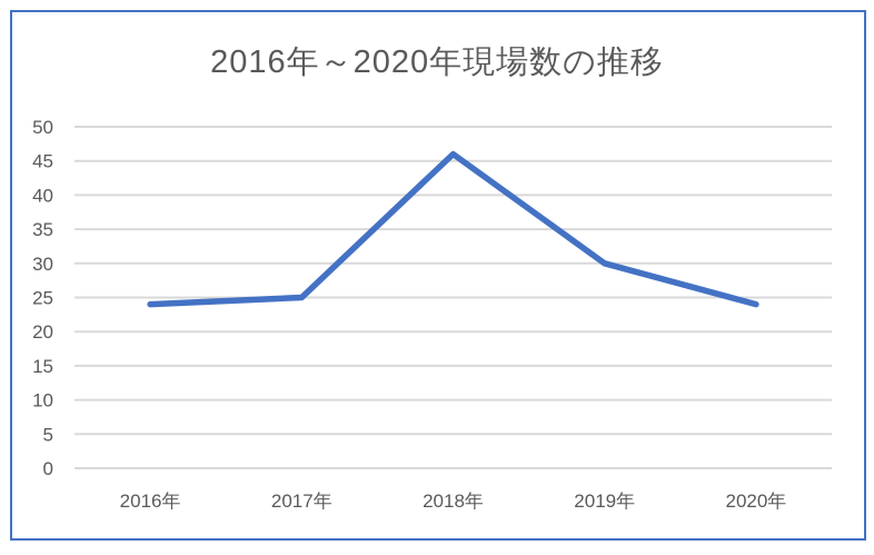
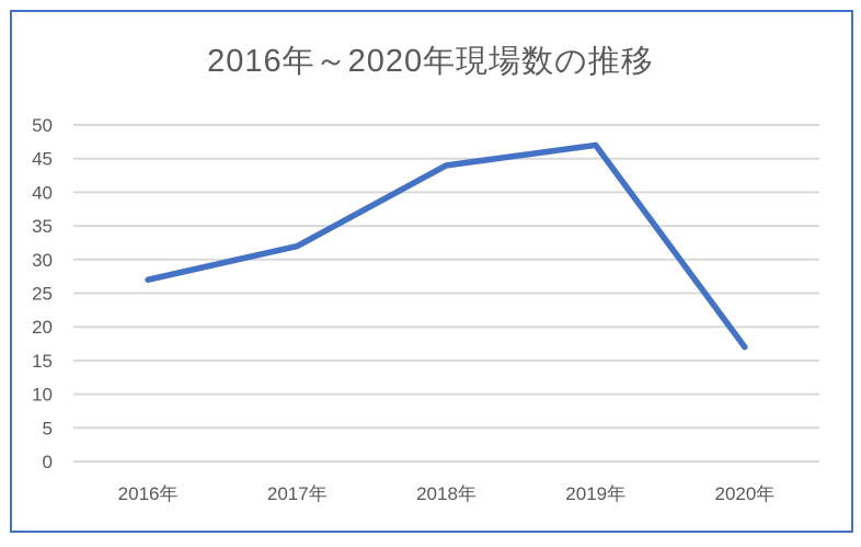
2016年: 24 -> 27
2017年: 25 -> 32
2018年: 46 -> 44
2019年: 30 -> 47
2020年: 24 -> 17
